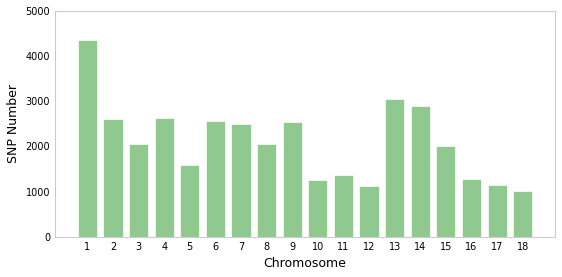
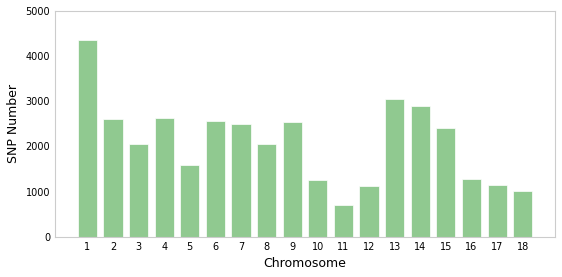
11: 1370 -> 700
15: 2000 -> 2400
